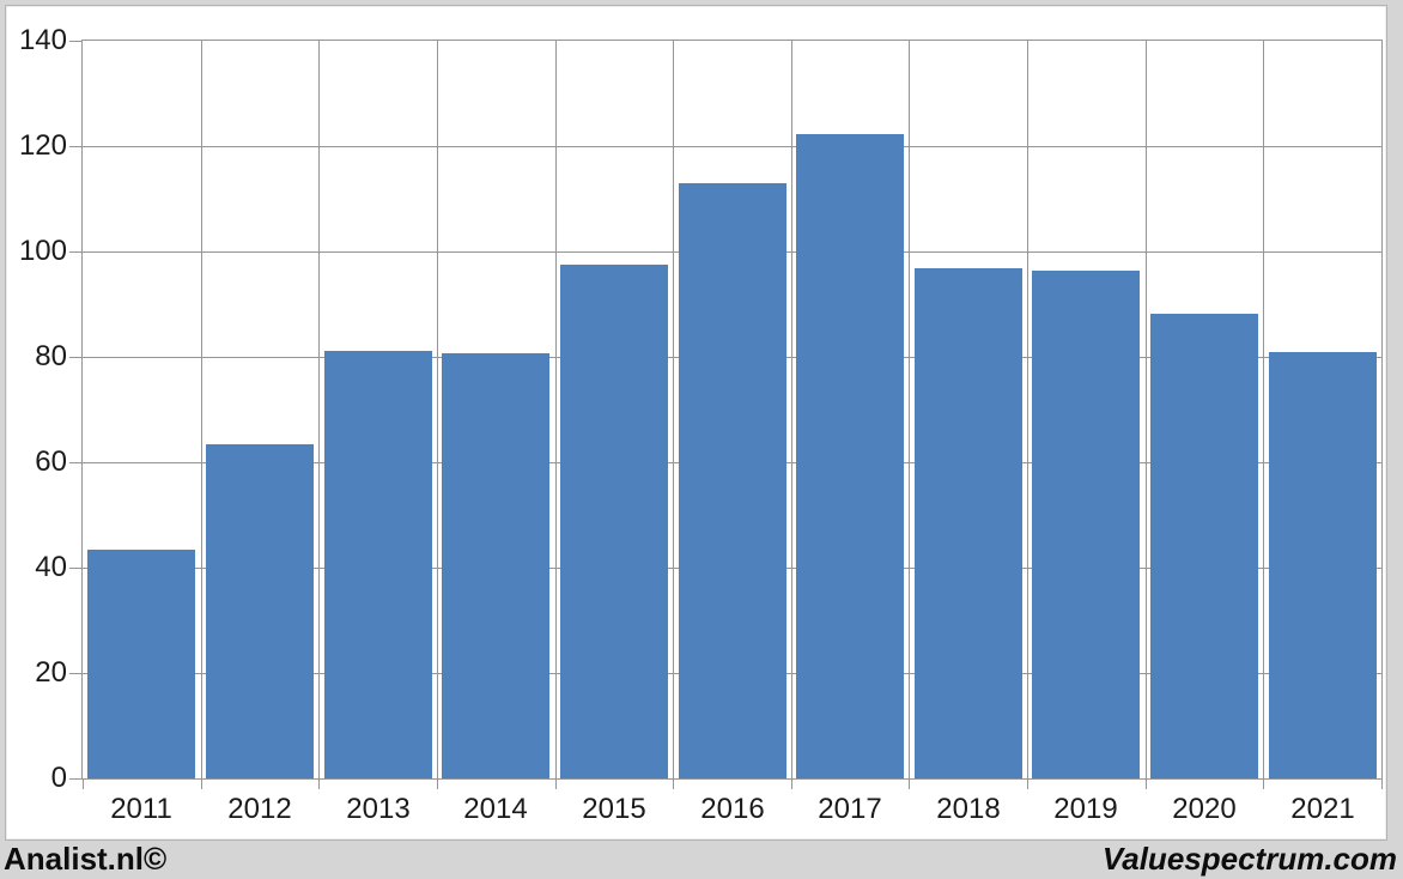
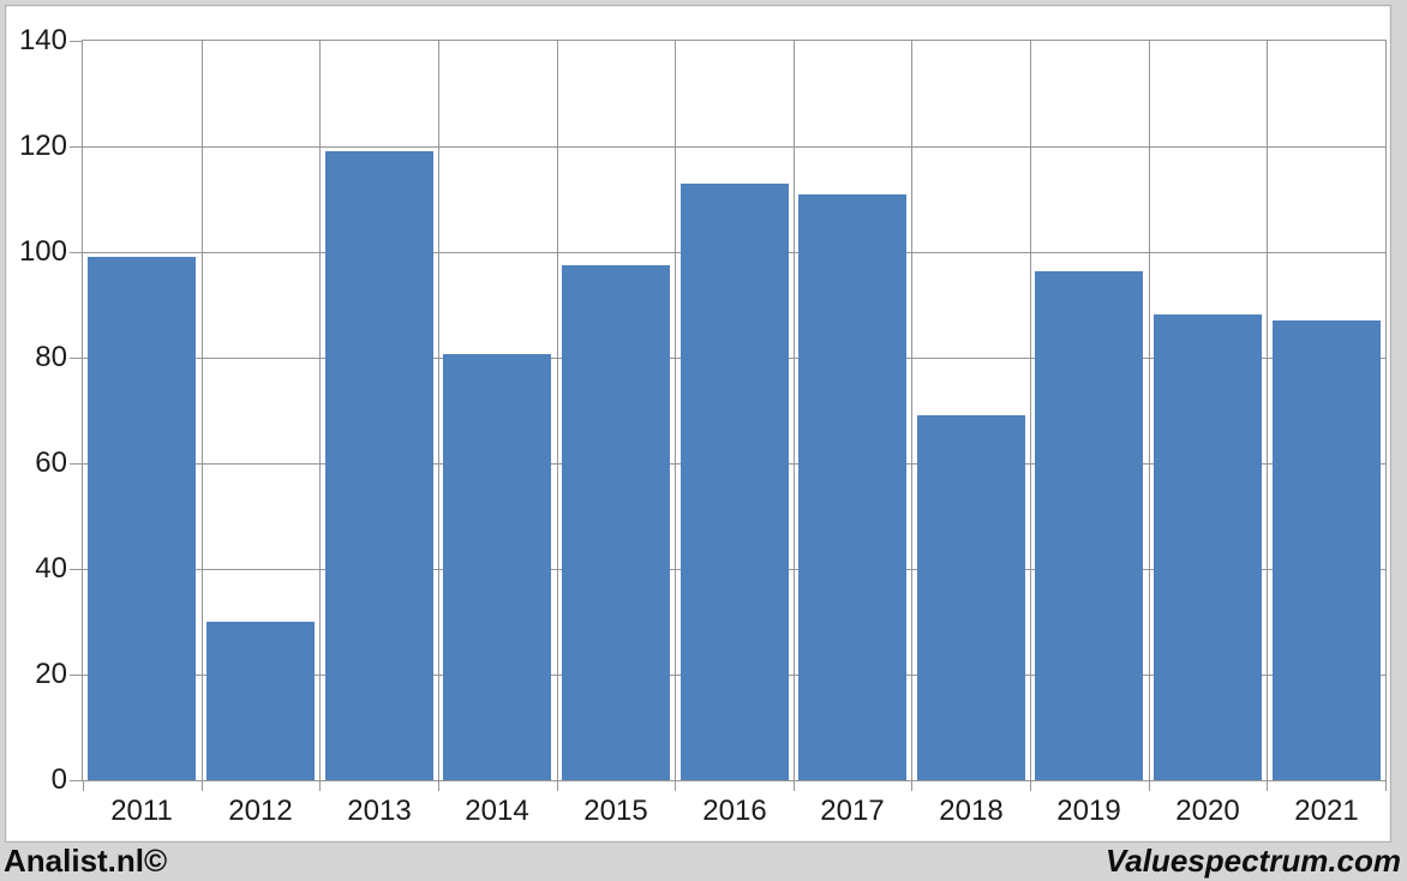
2011: 43 -> 99
2012: 64 -> 30
2013: 81 -> 119
2017: 122 -> 111
2018: 97 -> 69
2021: 81 -> 87
